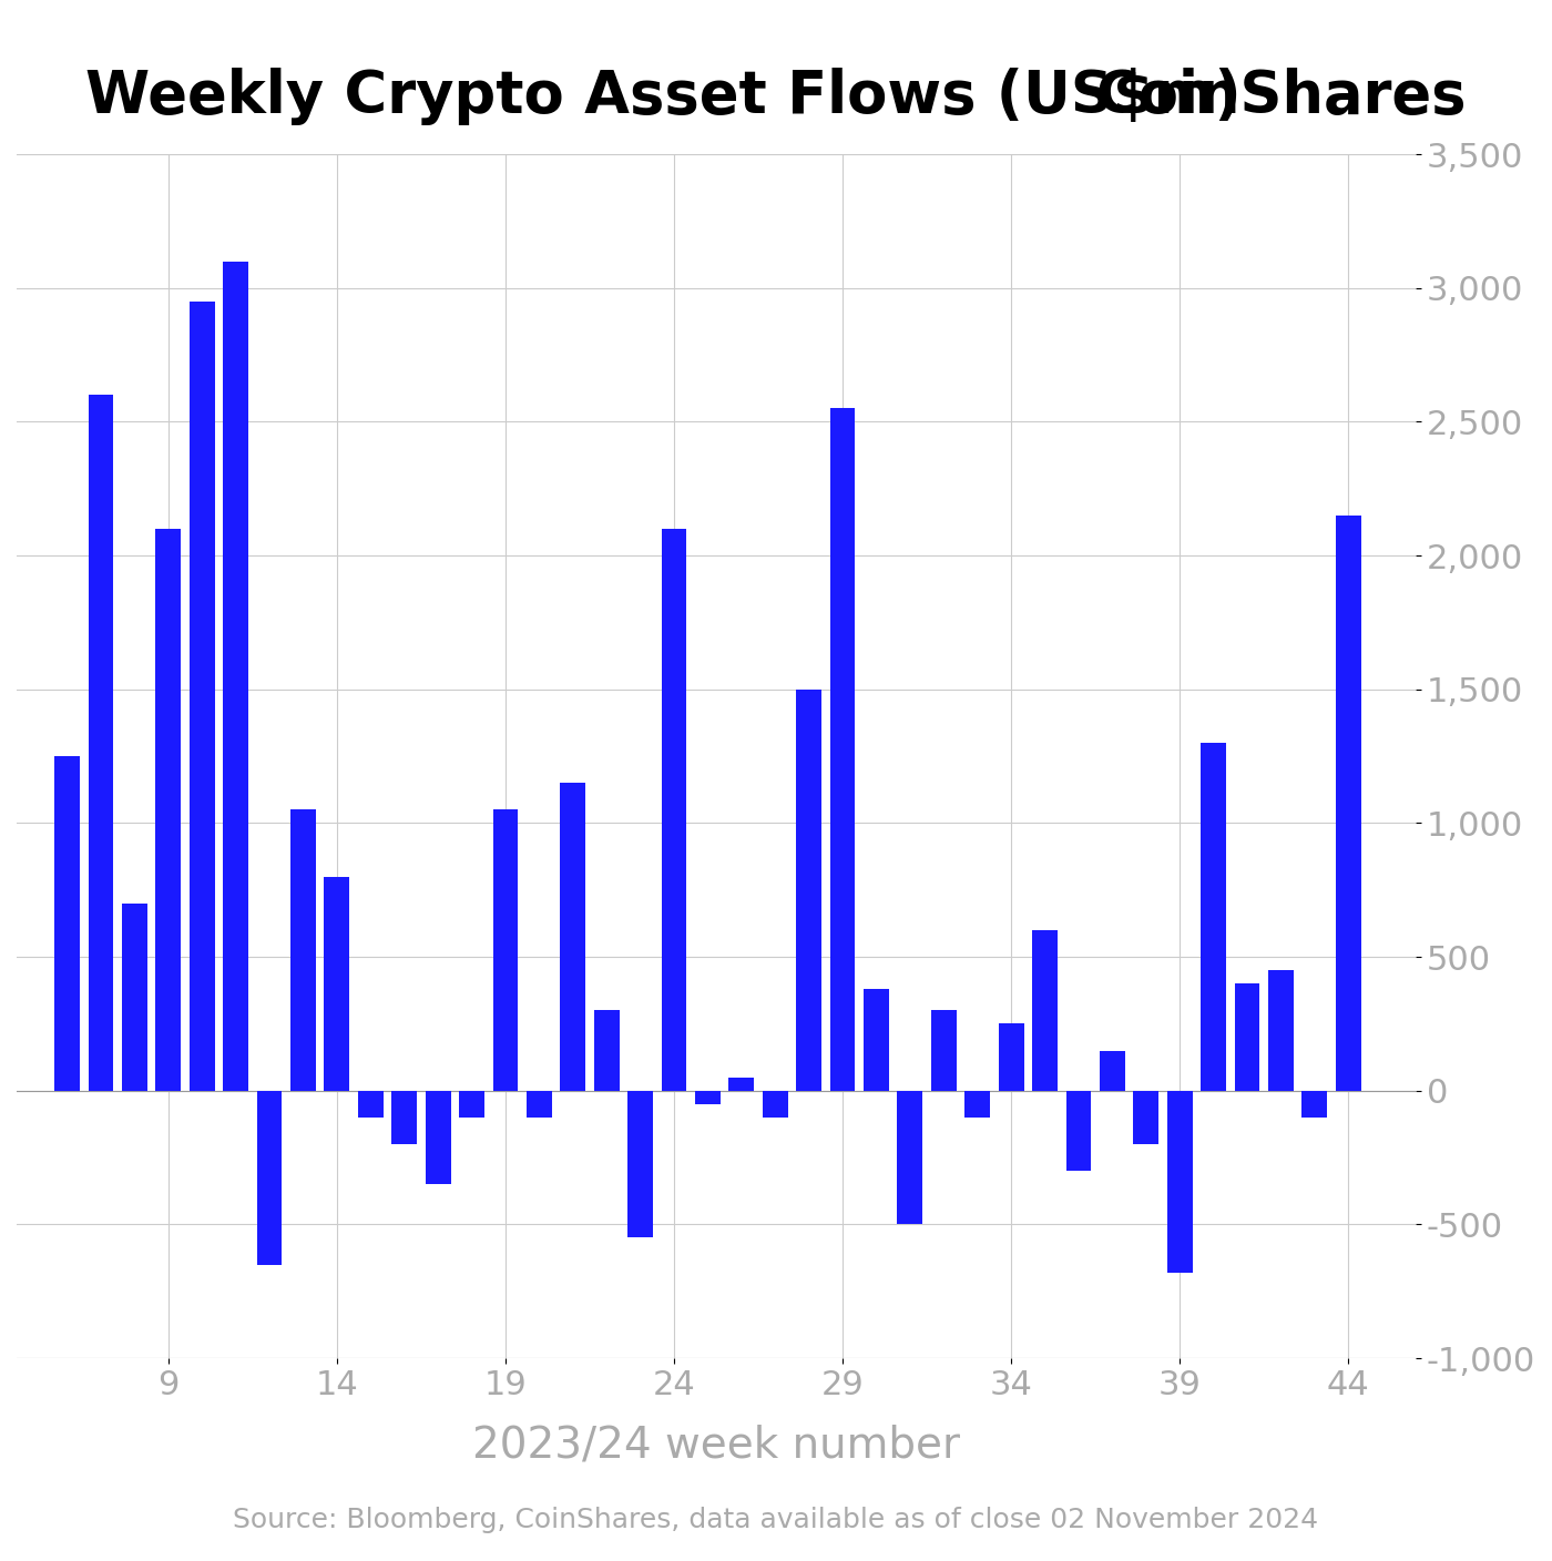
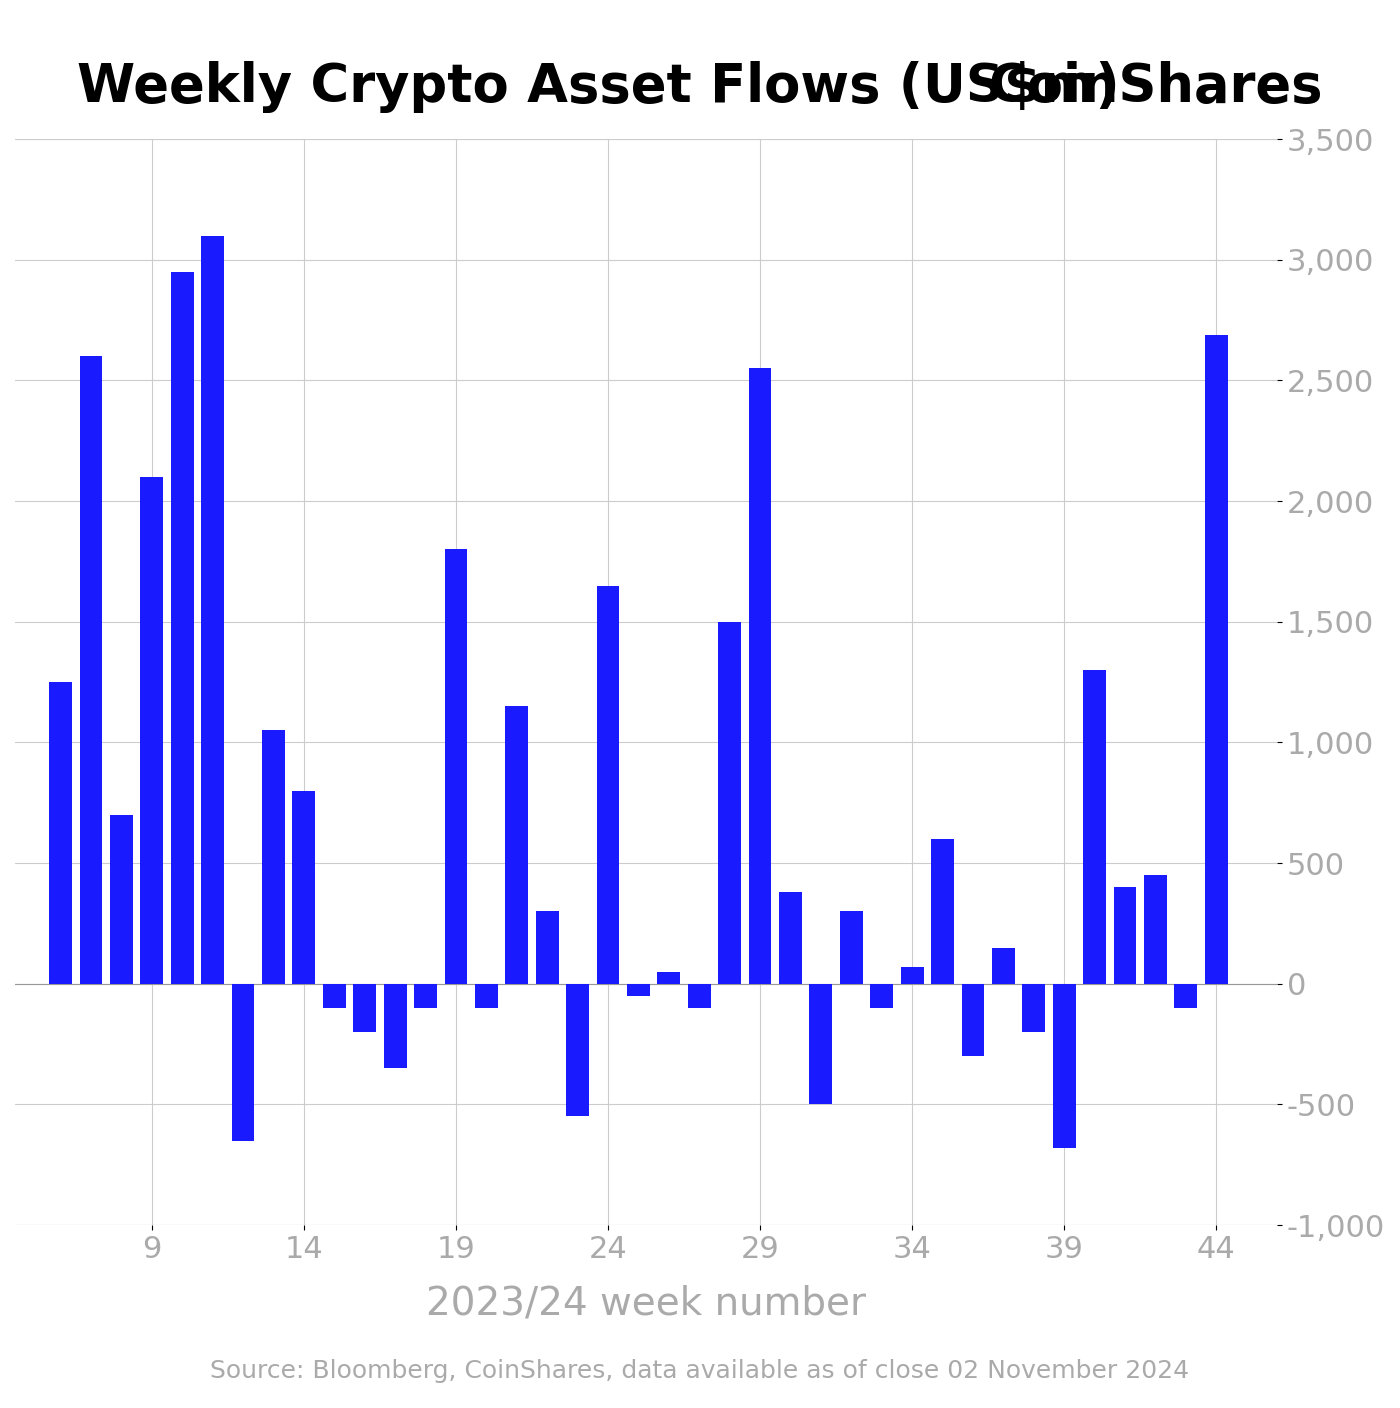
19: 1,050 -> 1,800
24: 2,100 -> 1,650
34: 250 -> 70
44: 2,150 -> 2,690
